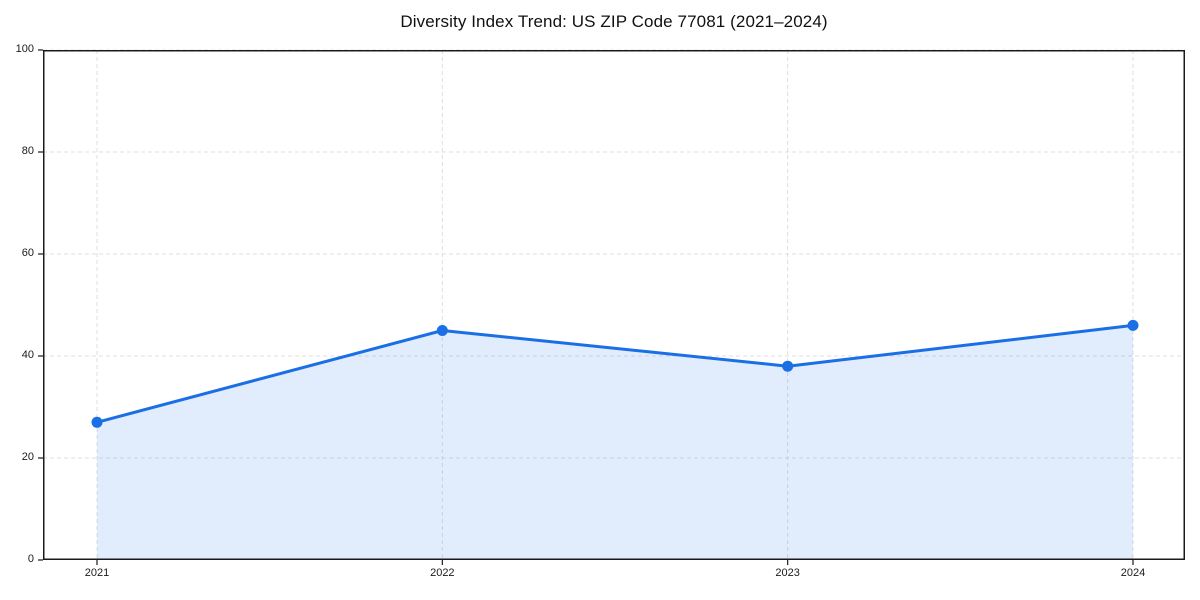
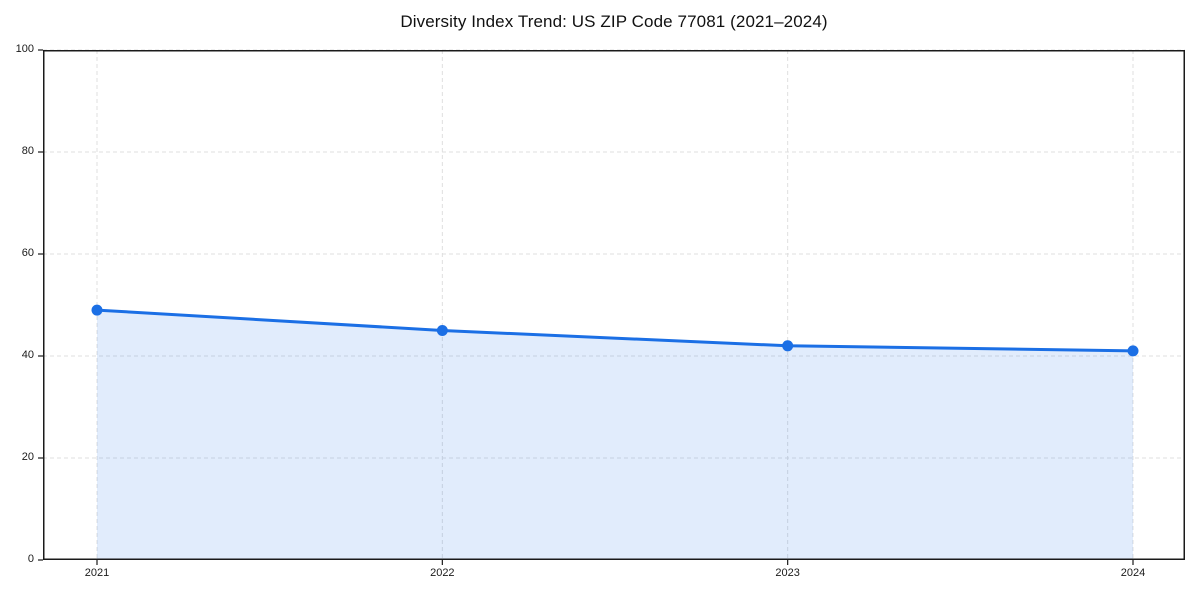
2021: 27 -> 49
2023: 38 -> 42
2024: 46 -> 41
